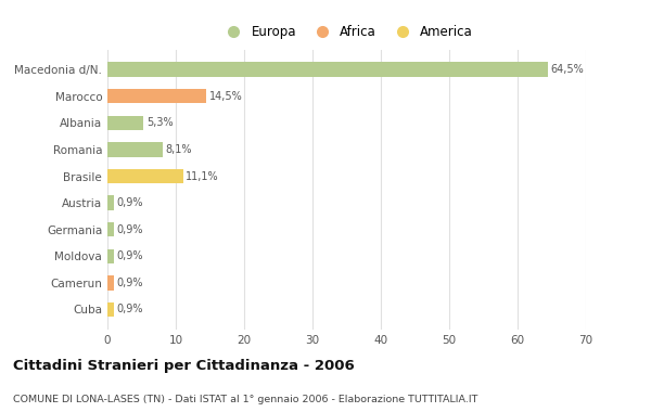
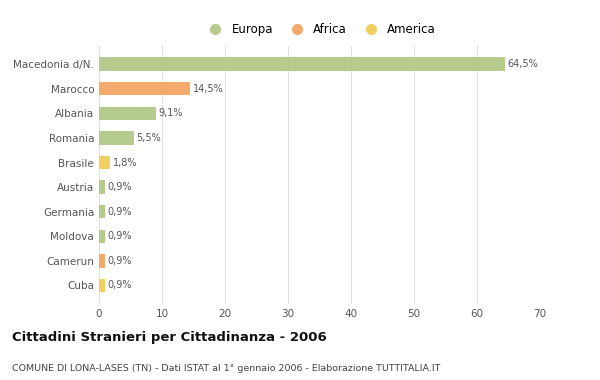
Albania: 5,3% -> 9,1%
Romania: 8,1% -> 5,5%
Brasile: 11,1% -> 1,8%
